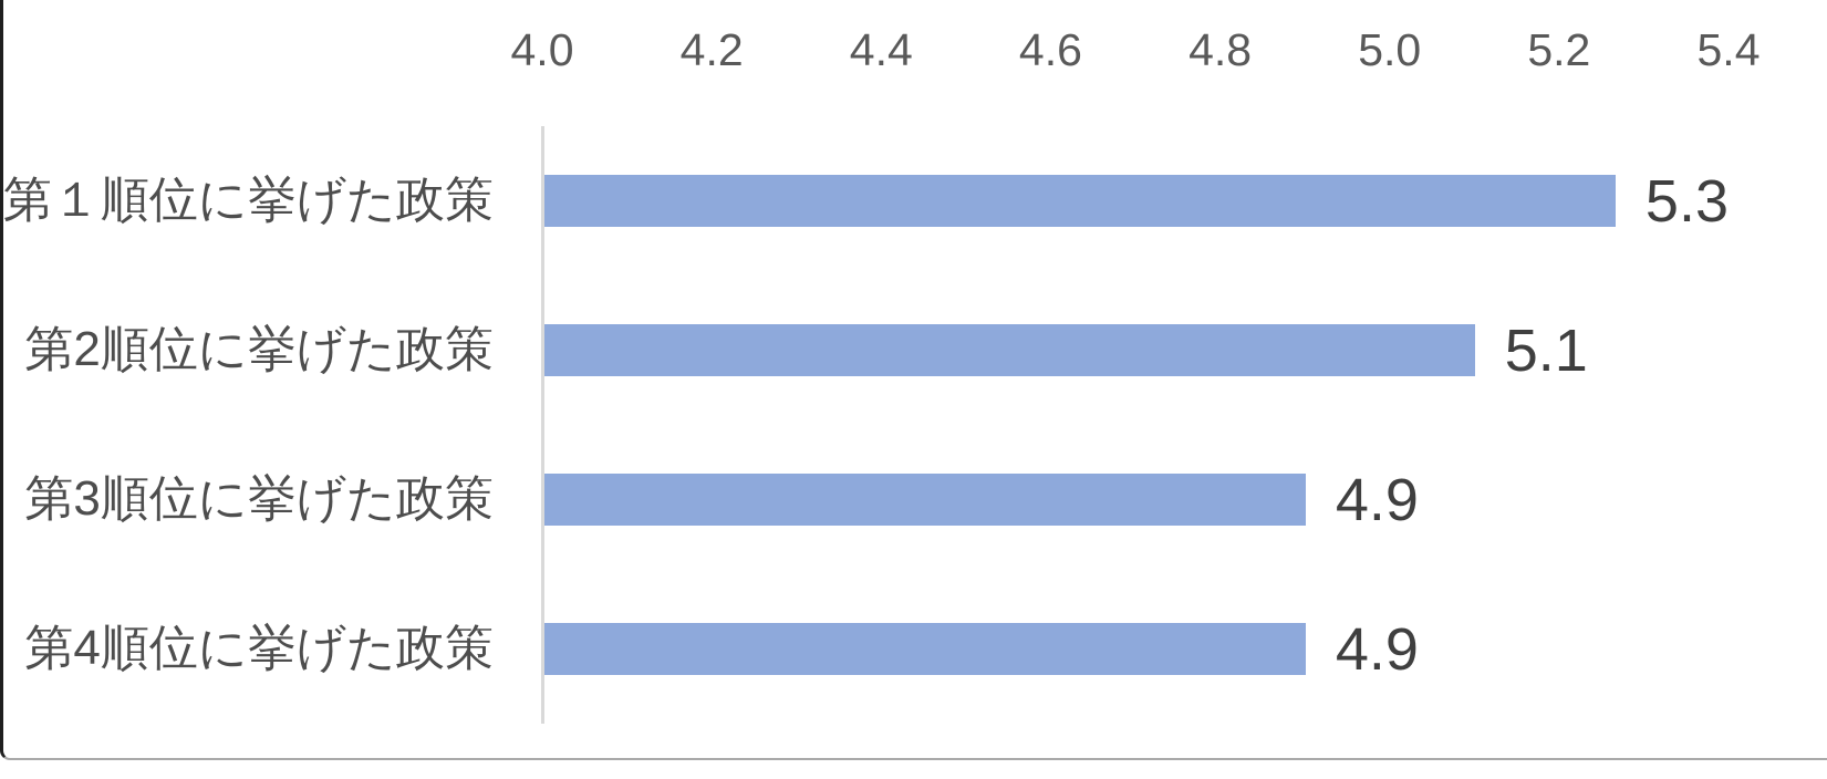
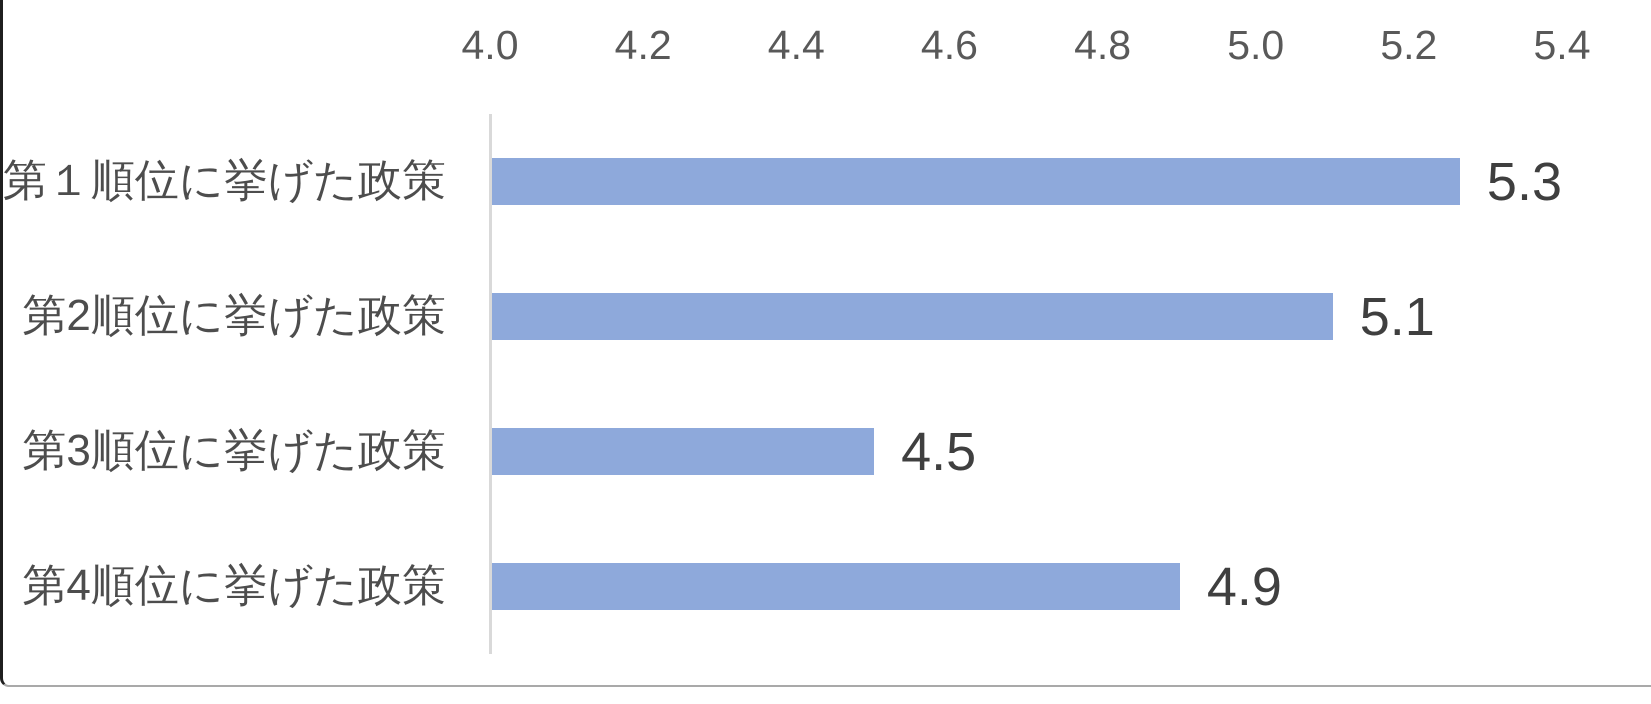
第3順位に挙げた政策: 4.9 -> 4.5
